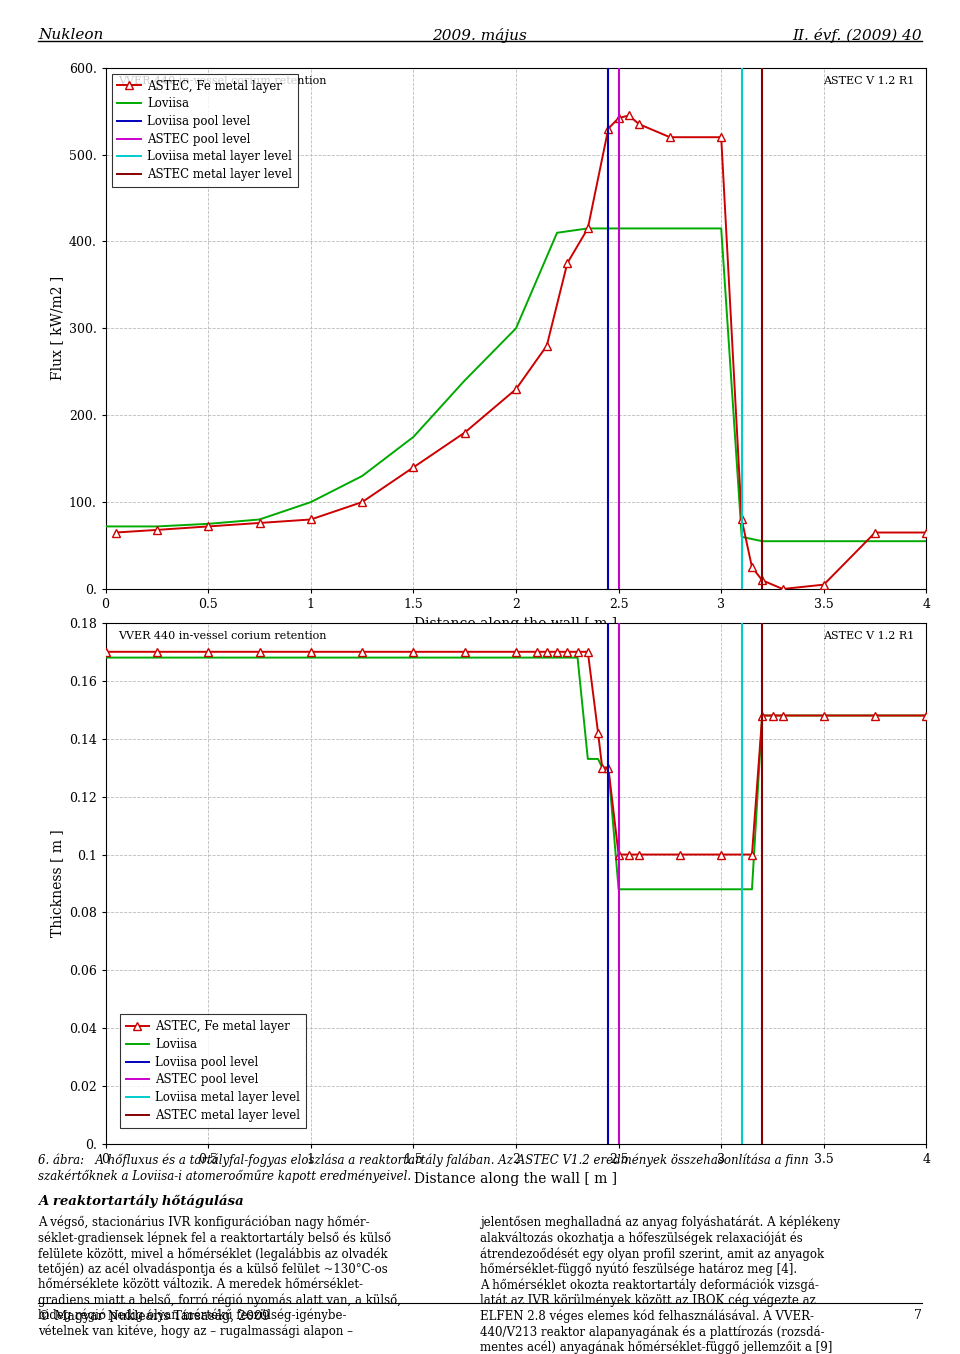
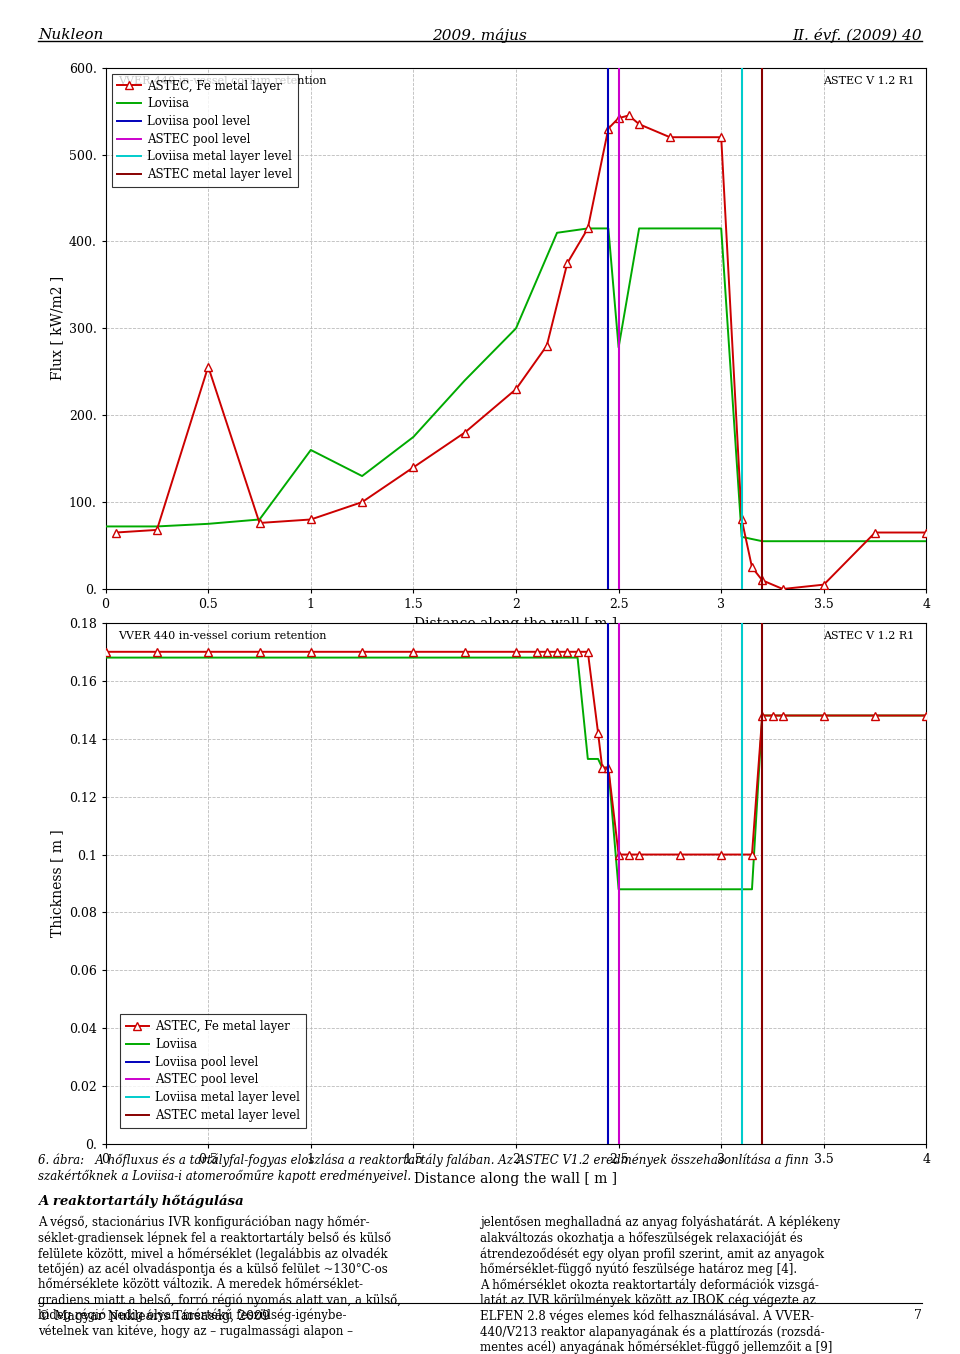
ASTEC, Fe metal layer/0.5: 72. -> 256.
Loviisa/1: 100. -> 160.
Loviisa/2.5: 415. -> 278.
